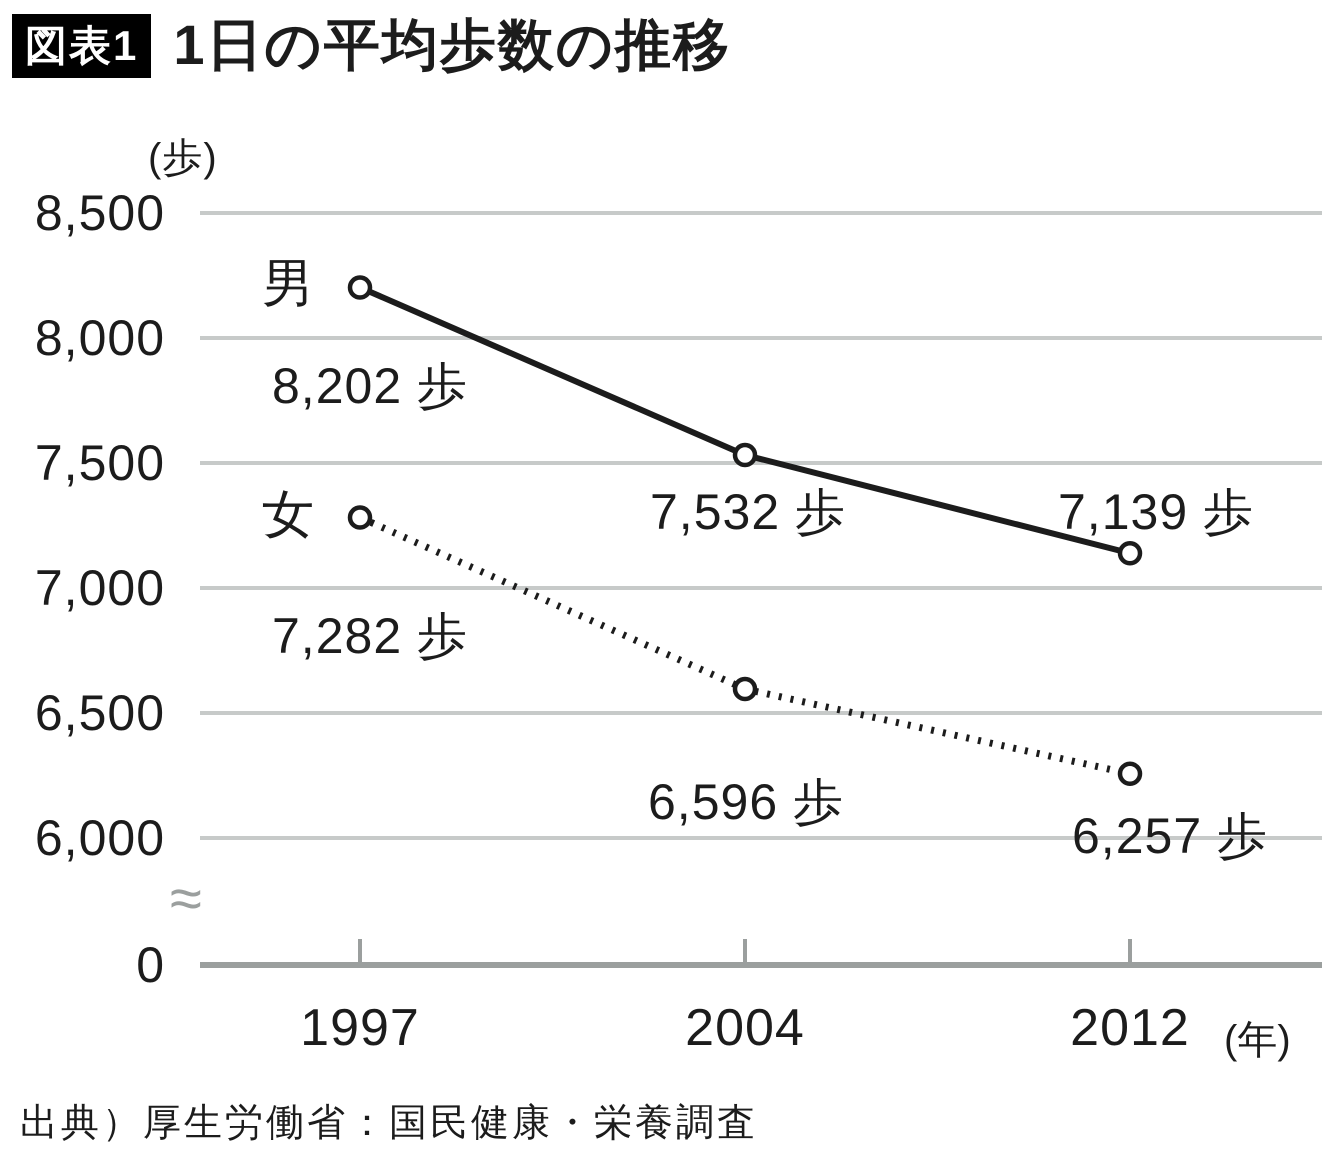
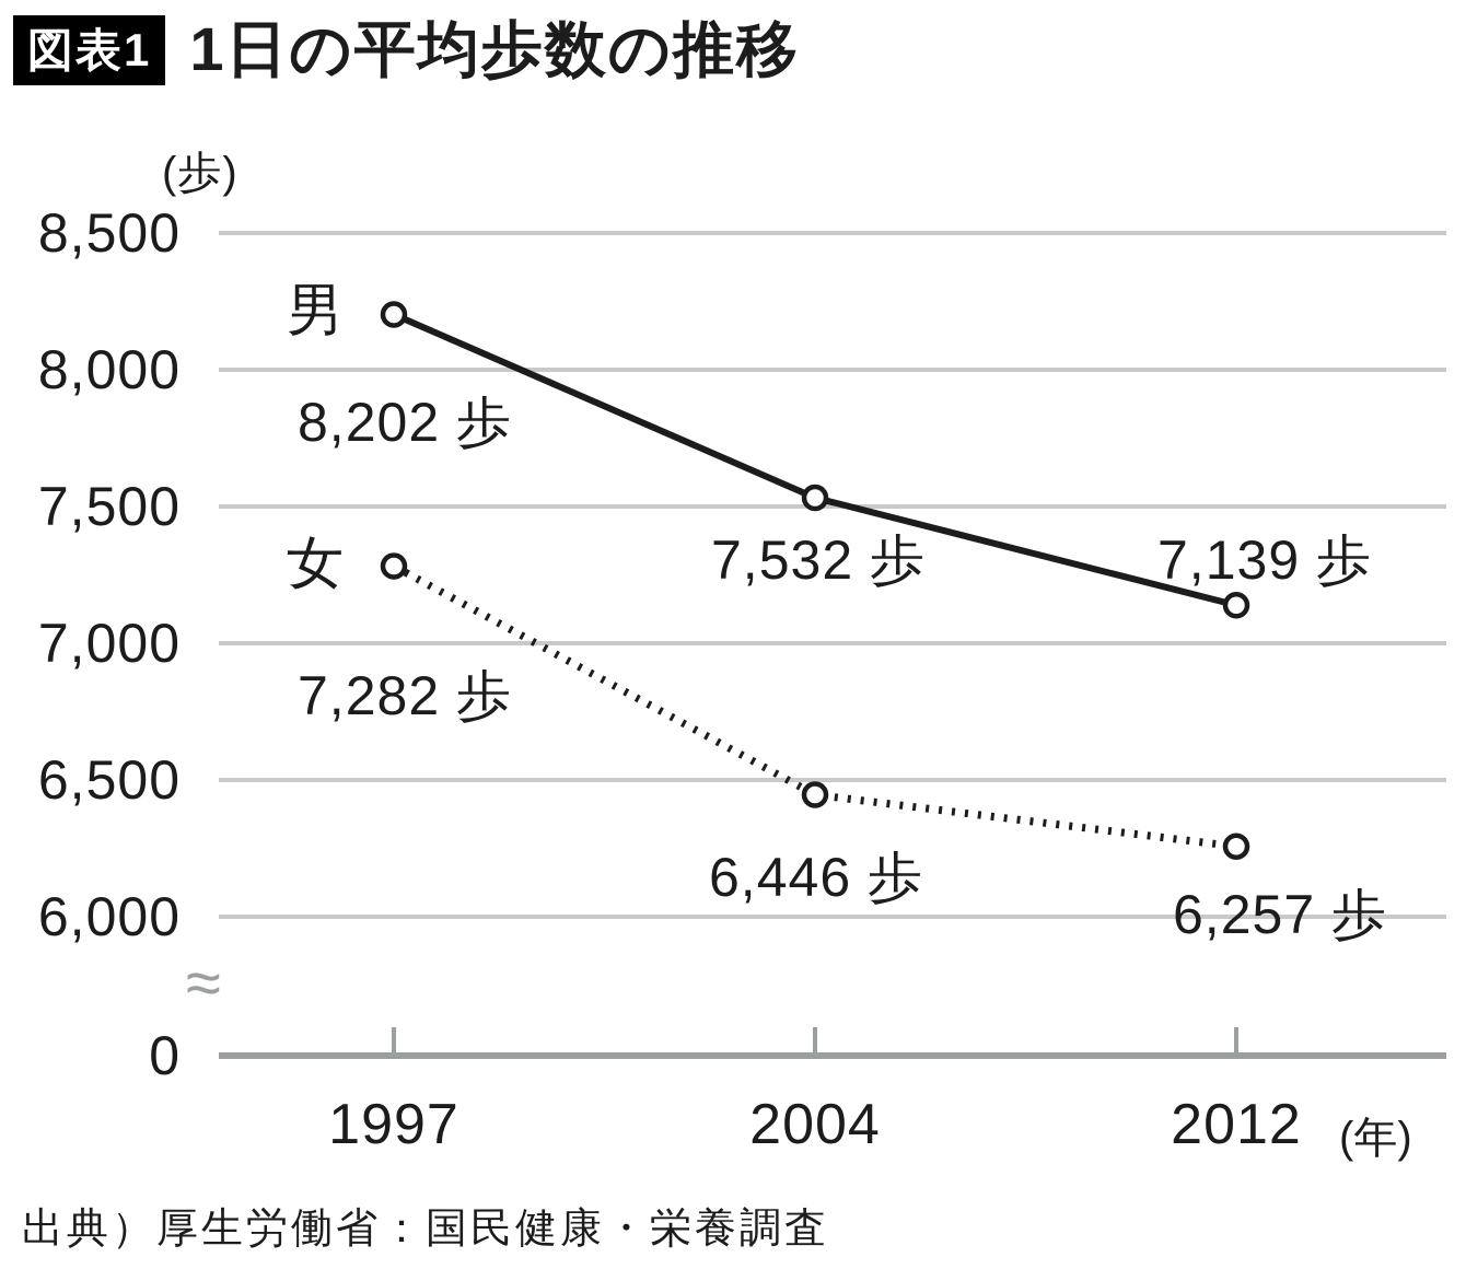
女/2004: 6,596 -> 6,446
